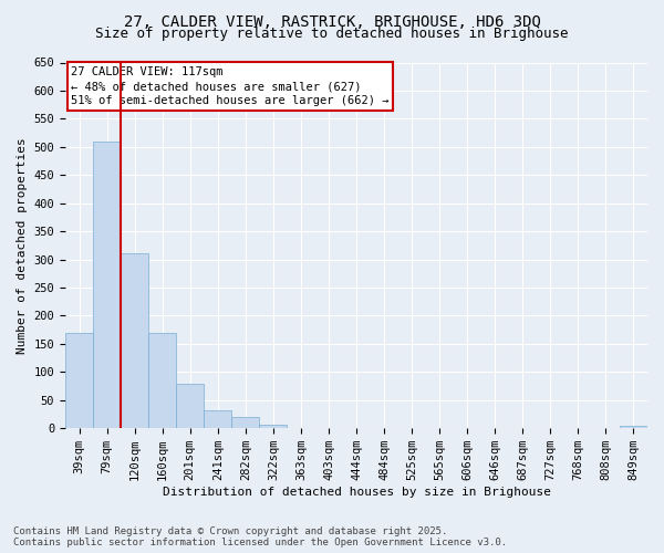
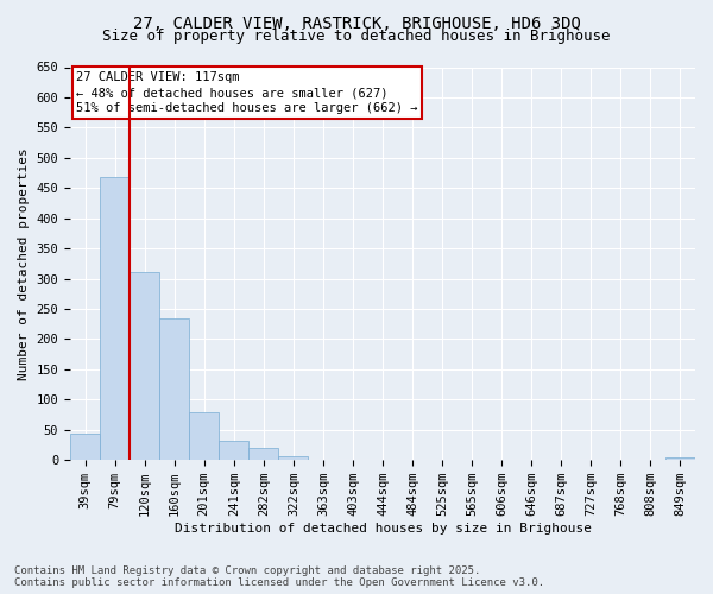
39sqm: 170 -> 44
79sqm: 510 -> 468
160sqm: 170 -> 234
